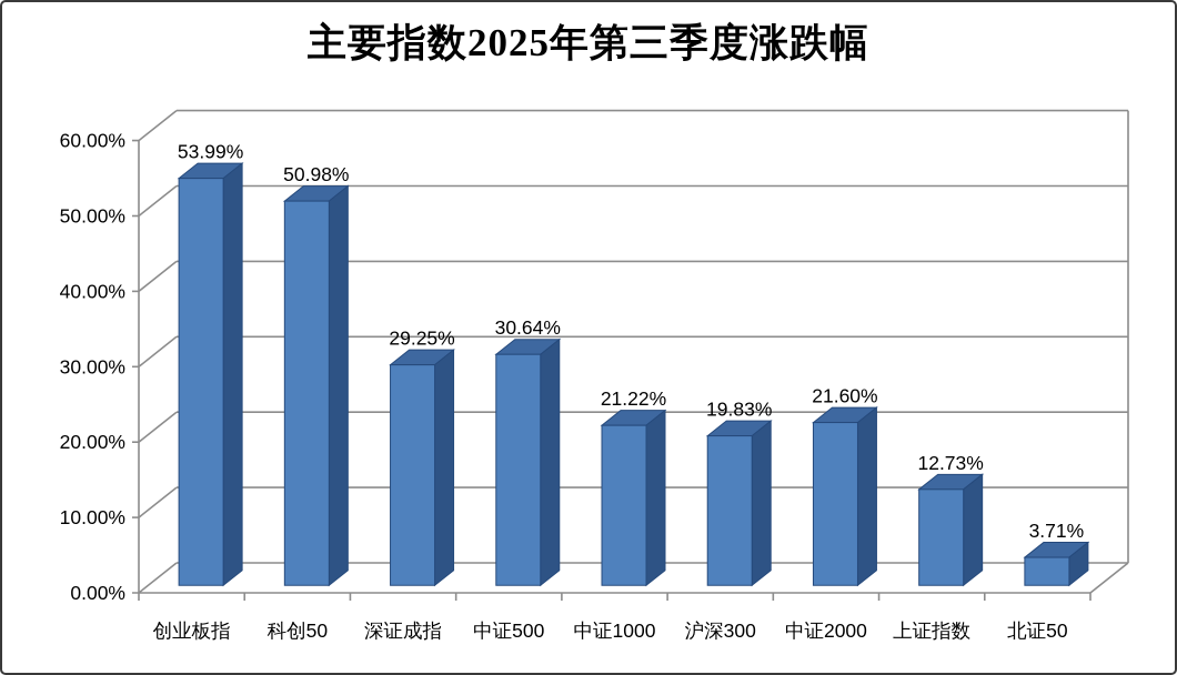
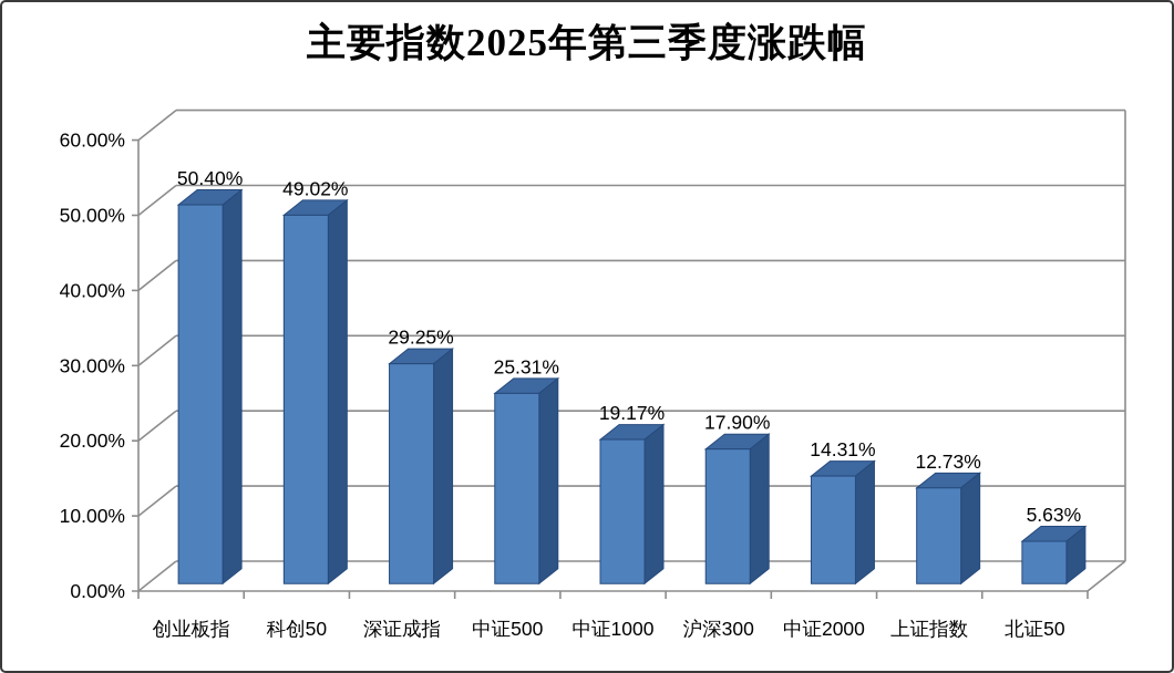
创业板指: 53.99% -> 50.40%
科创50: 50.98% -> 49.02%
中证500: 30.64% -> 25.31%
中证1000: 21.22% -> 19.17%
沪深300: 19.83% -> 17.90%
中证2000: 21.60% -> 14.31%
北证50: 3.71% -> 5.63%
